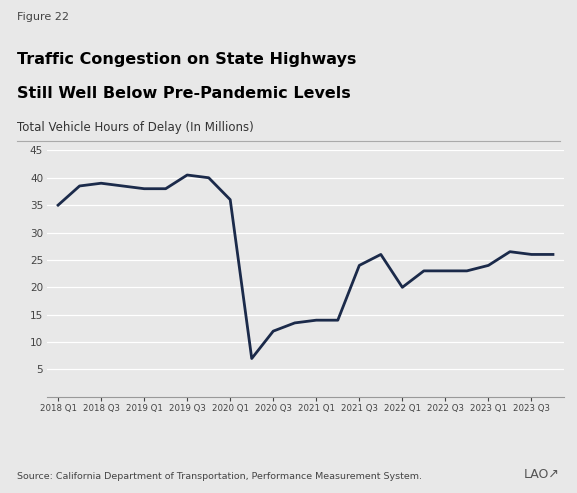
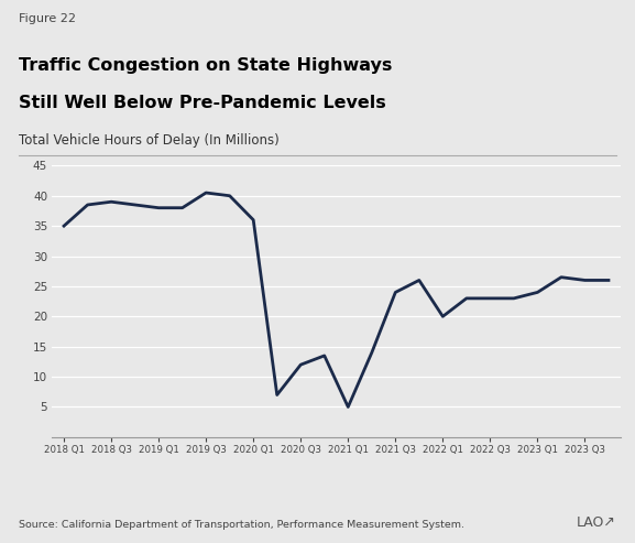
2021 Q1: 14.0 -> 5.0
